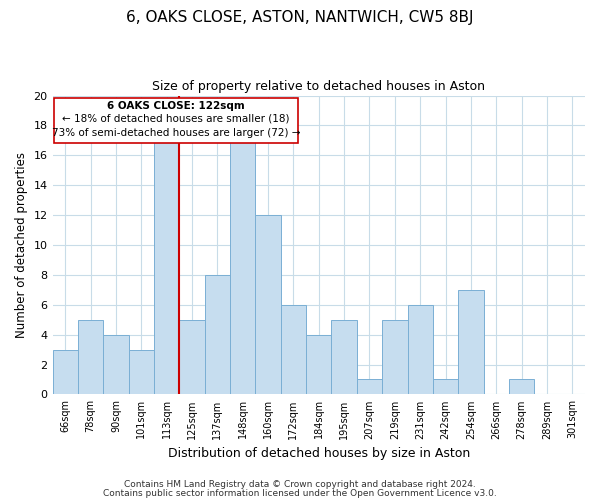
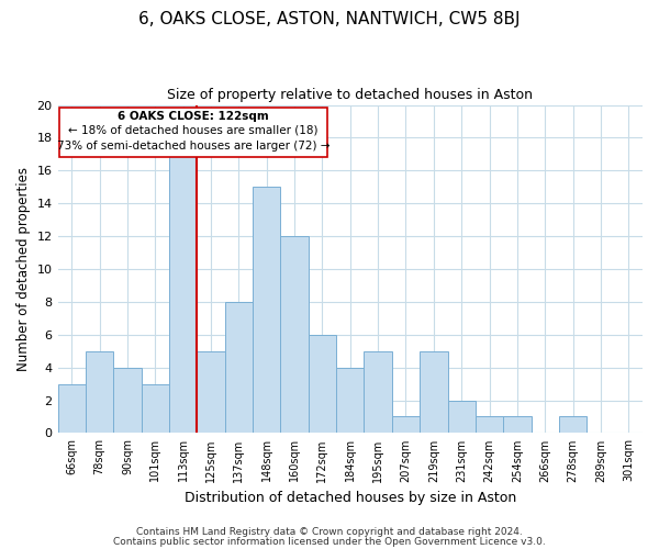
148sqm: 17 -> 15
231sqm: 6 -> 2
254sqm: 7 -> 1
